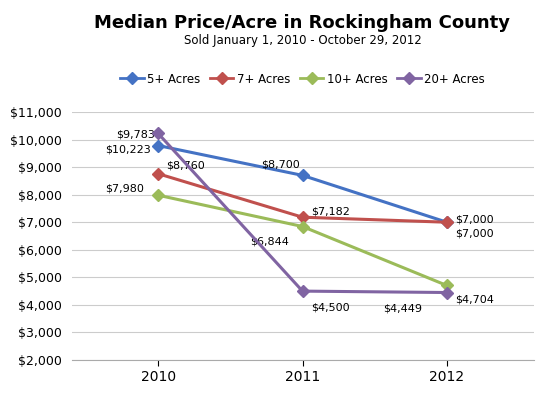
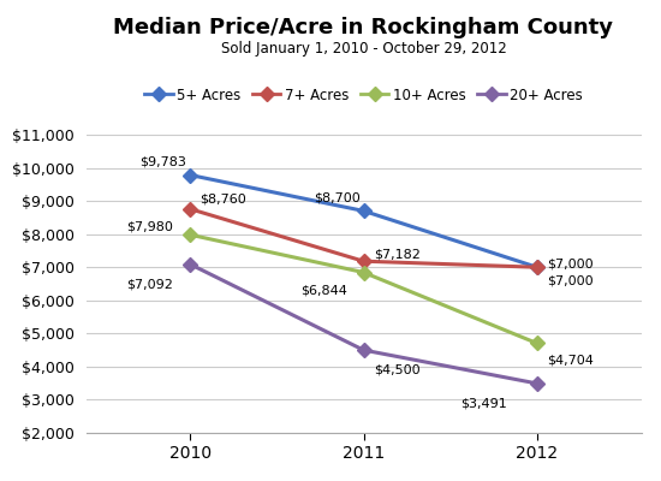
20+ Acres/2010: $10,223 -> $7,092
20+ Acres/2012: $4,449 -> $3,491
